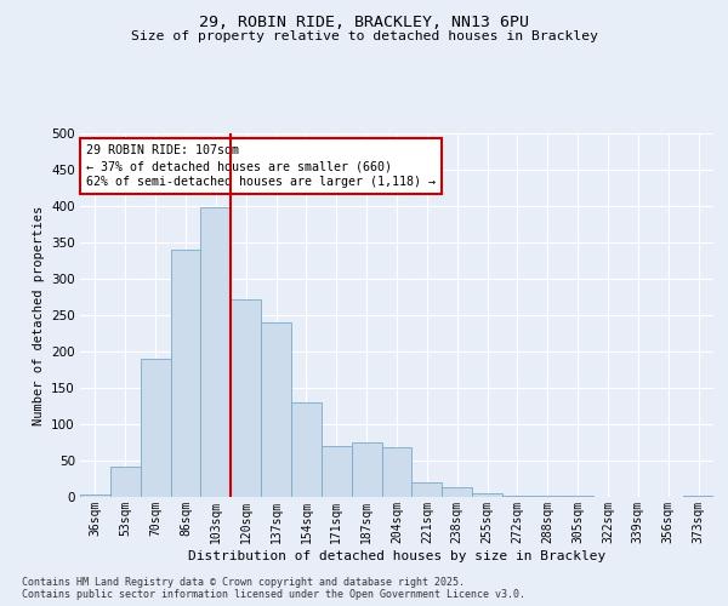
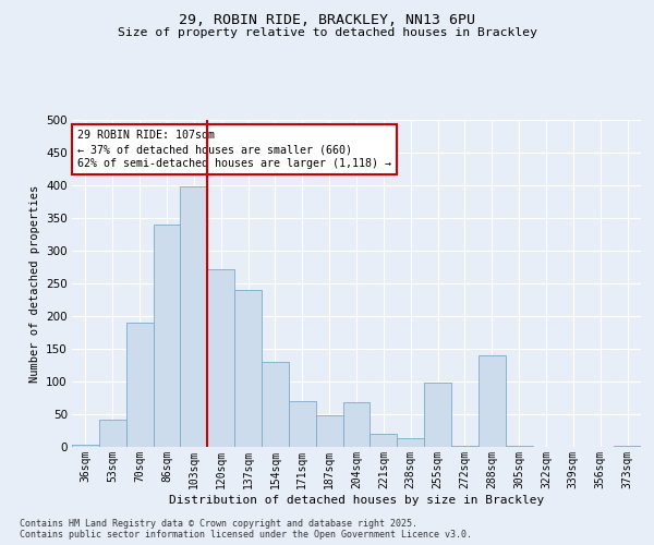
187sqm: 75 -> 48
255sqm: 5 -> 98
288sqm: 1 -> 140
